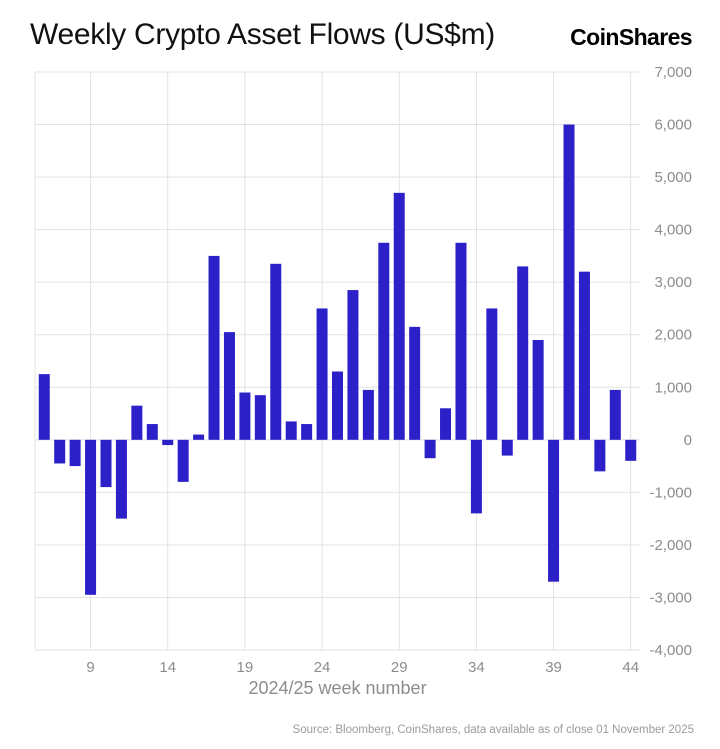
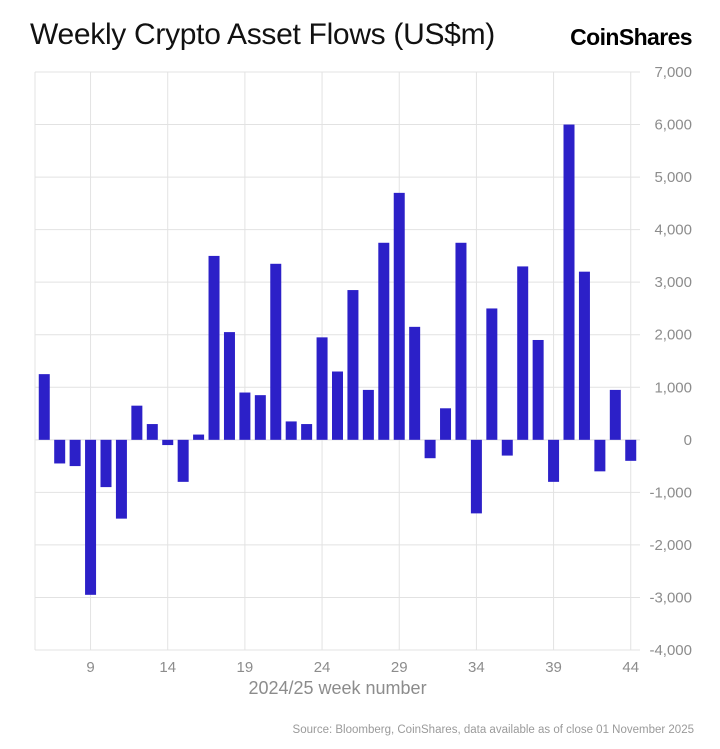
24: 2500 -> 2000
39: -2700 -> -800
